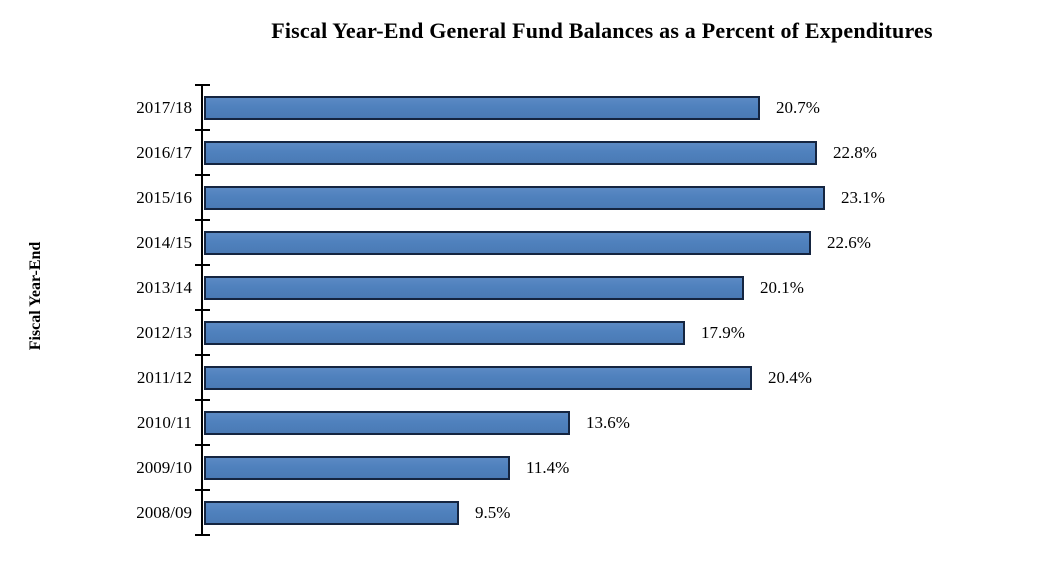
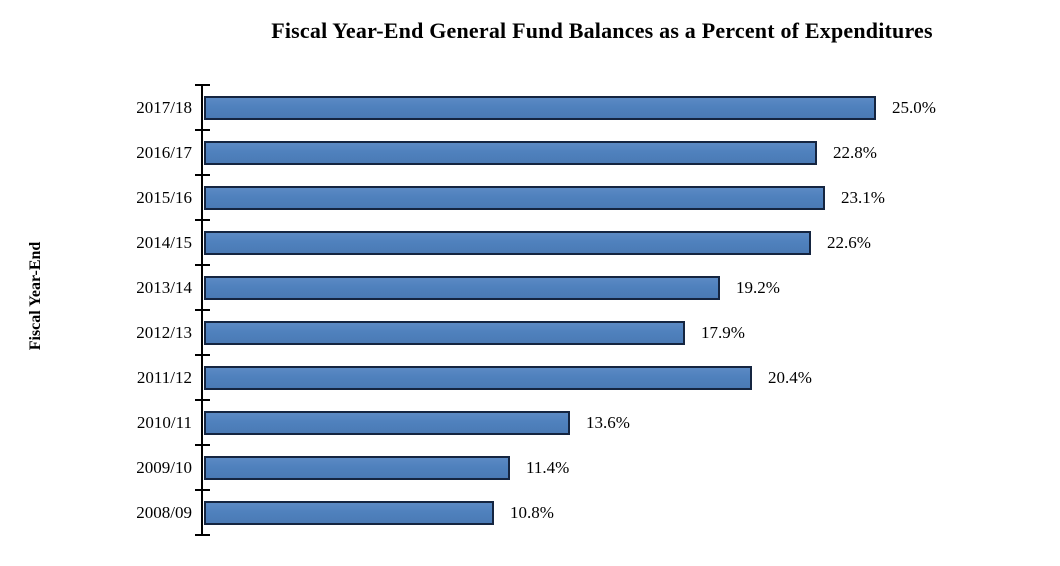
2017/18: 20.7% -> 25.0%
2013/14: 20.1% -> 19.2%
2008/09: 9.5% -> 10.8%
